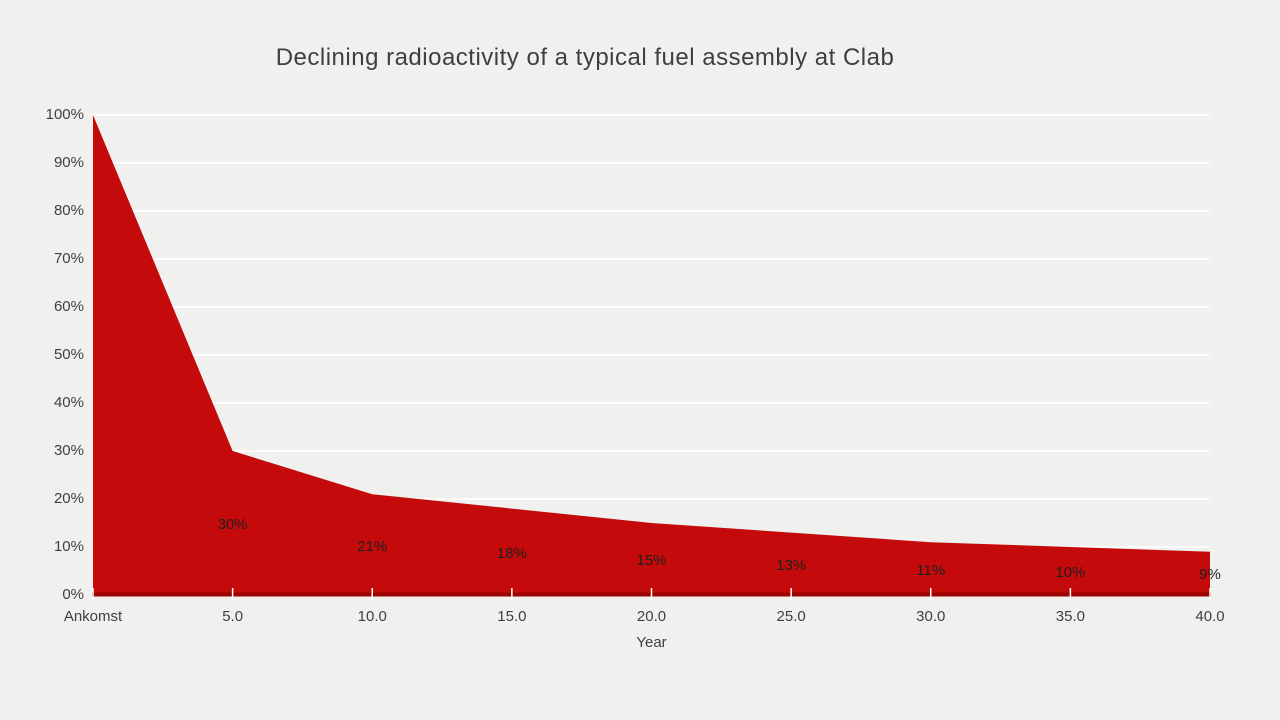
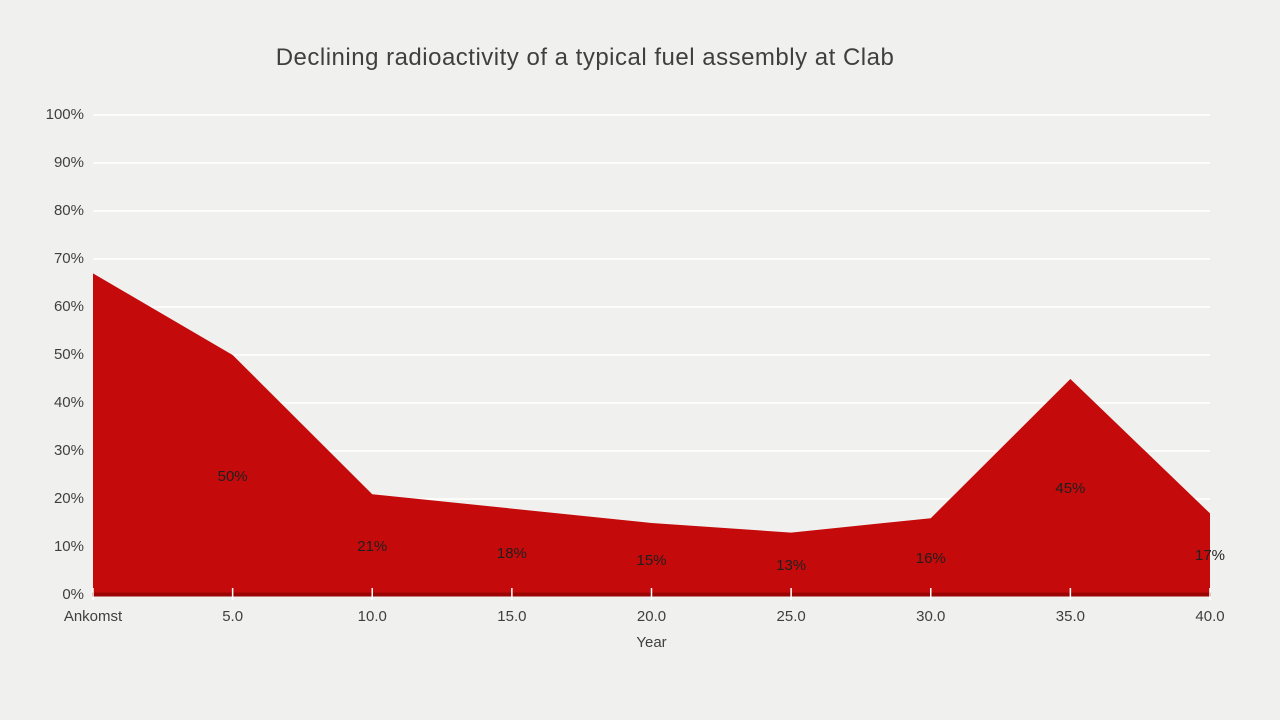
Ankomst: 100% -> 67%
5.0: 30% -> 50%
30.0: 11% -> 16%
35.0: 10% -> 45%
40.0: 9% -> 17%
